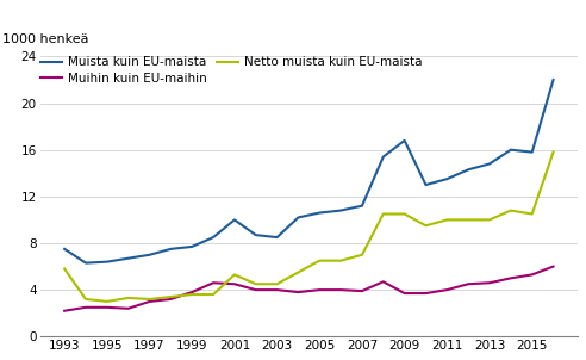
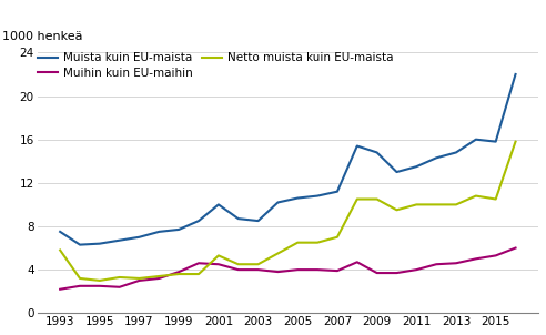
Muista kuin EU-maista/2009: 16.8 -> 14.8
